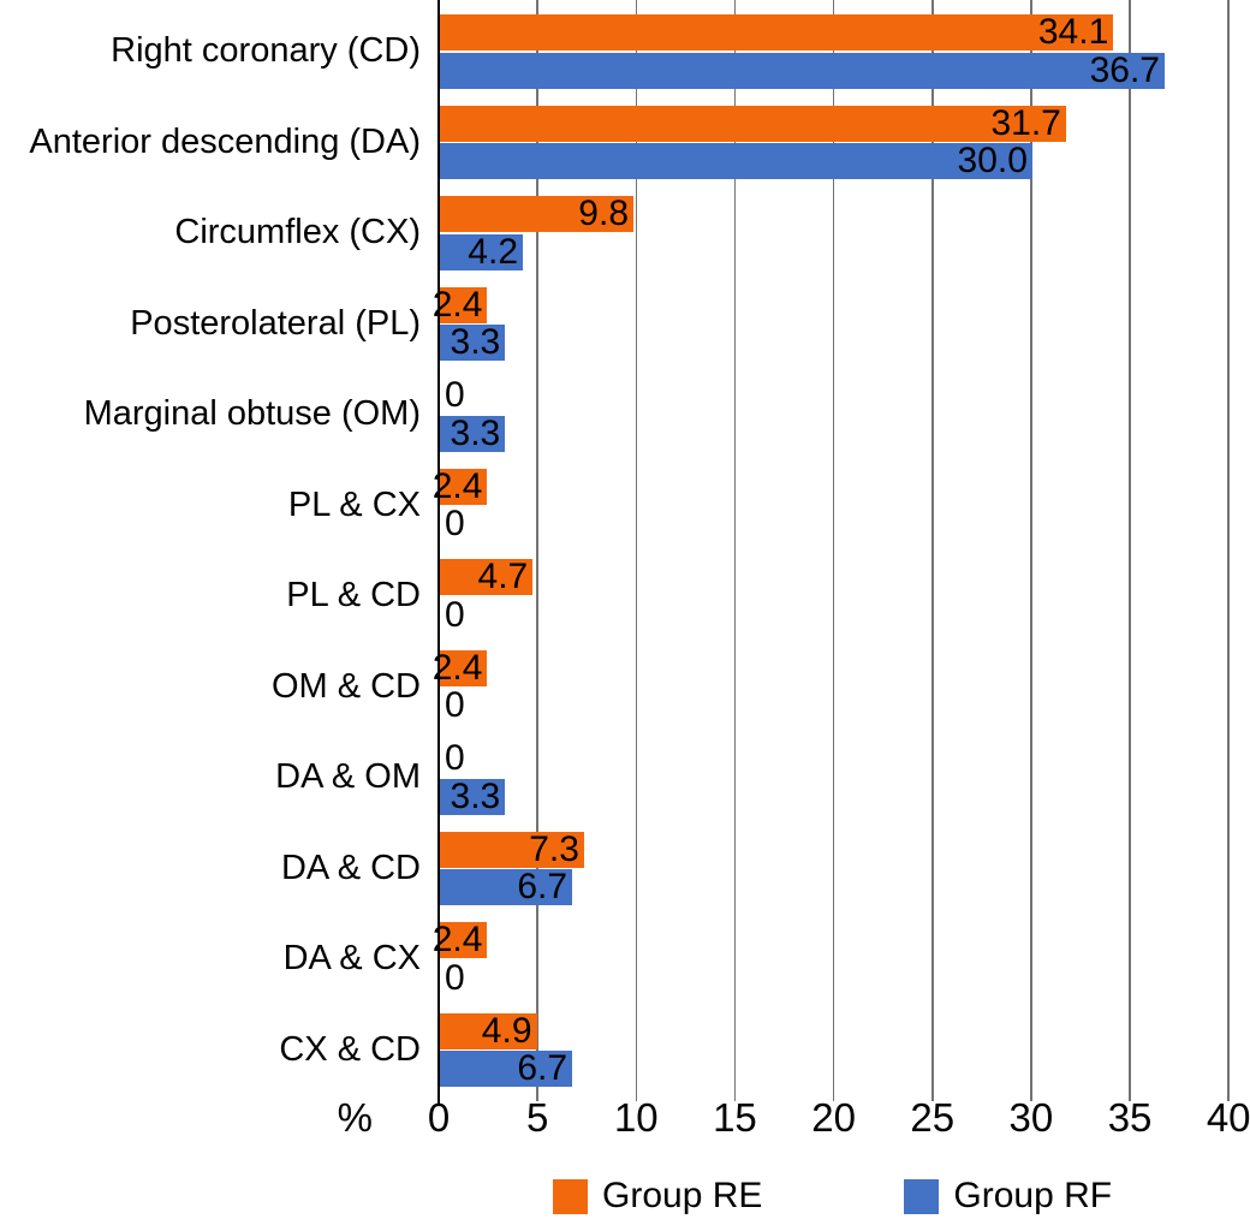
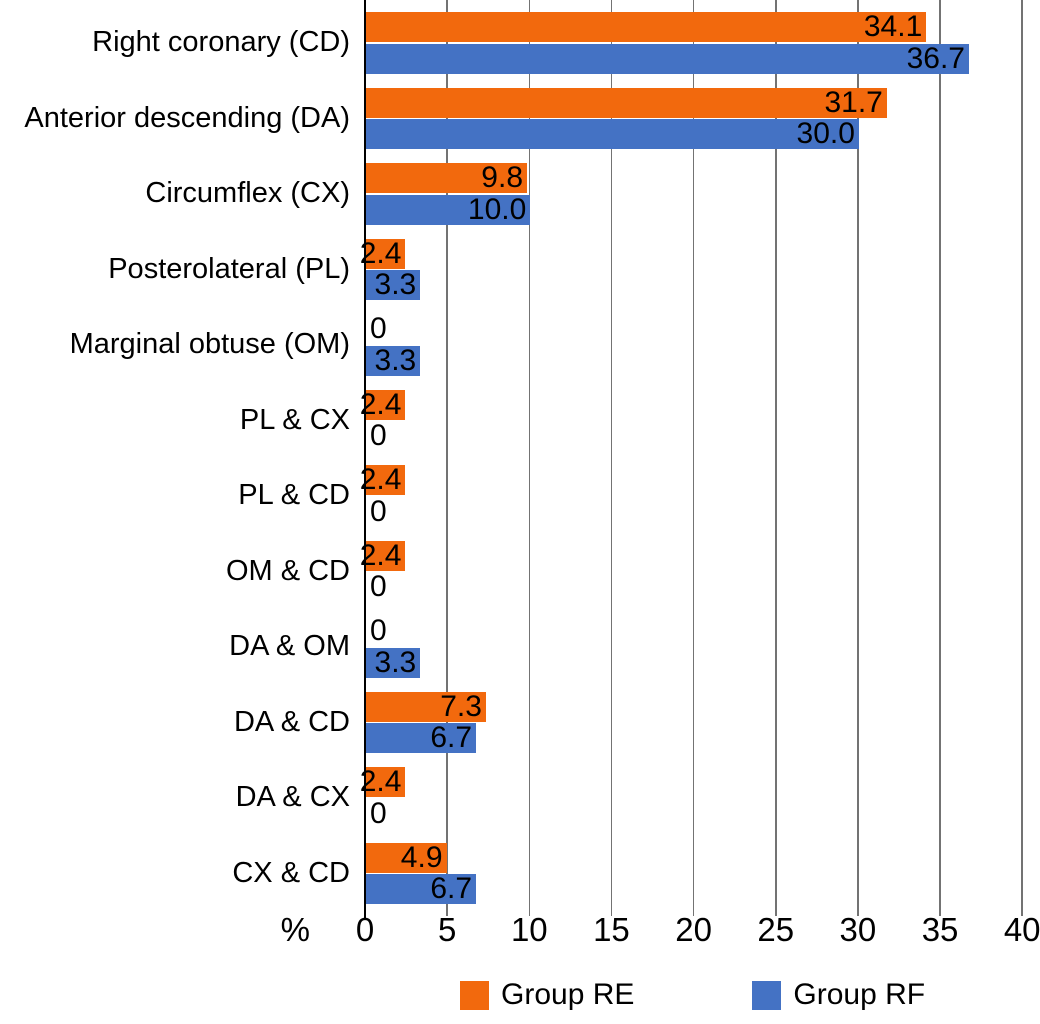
Group RF/Circumflex (CX): 4.2 -> 10.0
Group RE/PL & CD: 4.7 -> 2.4
